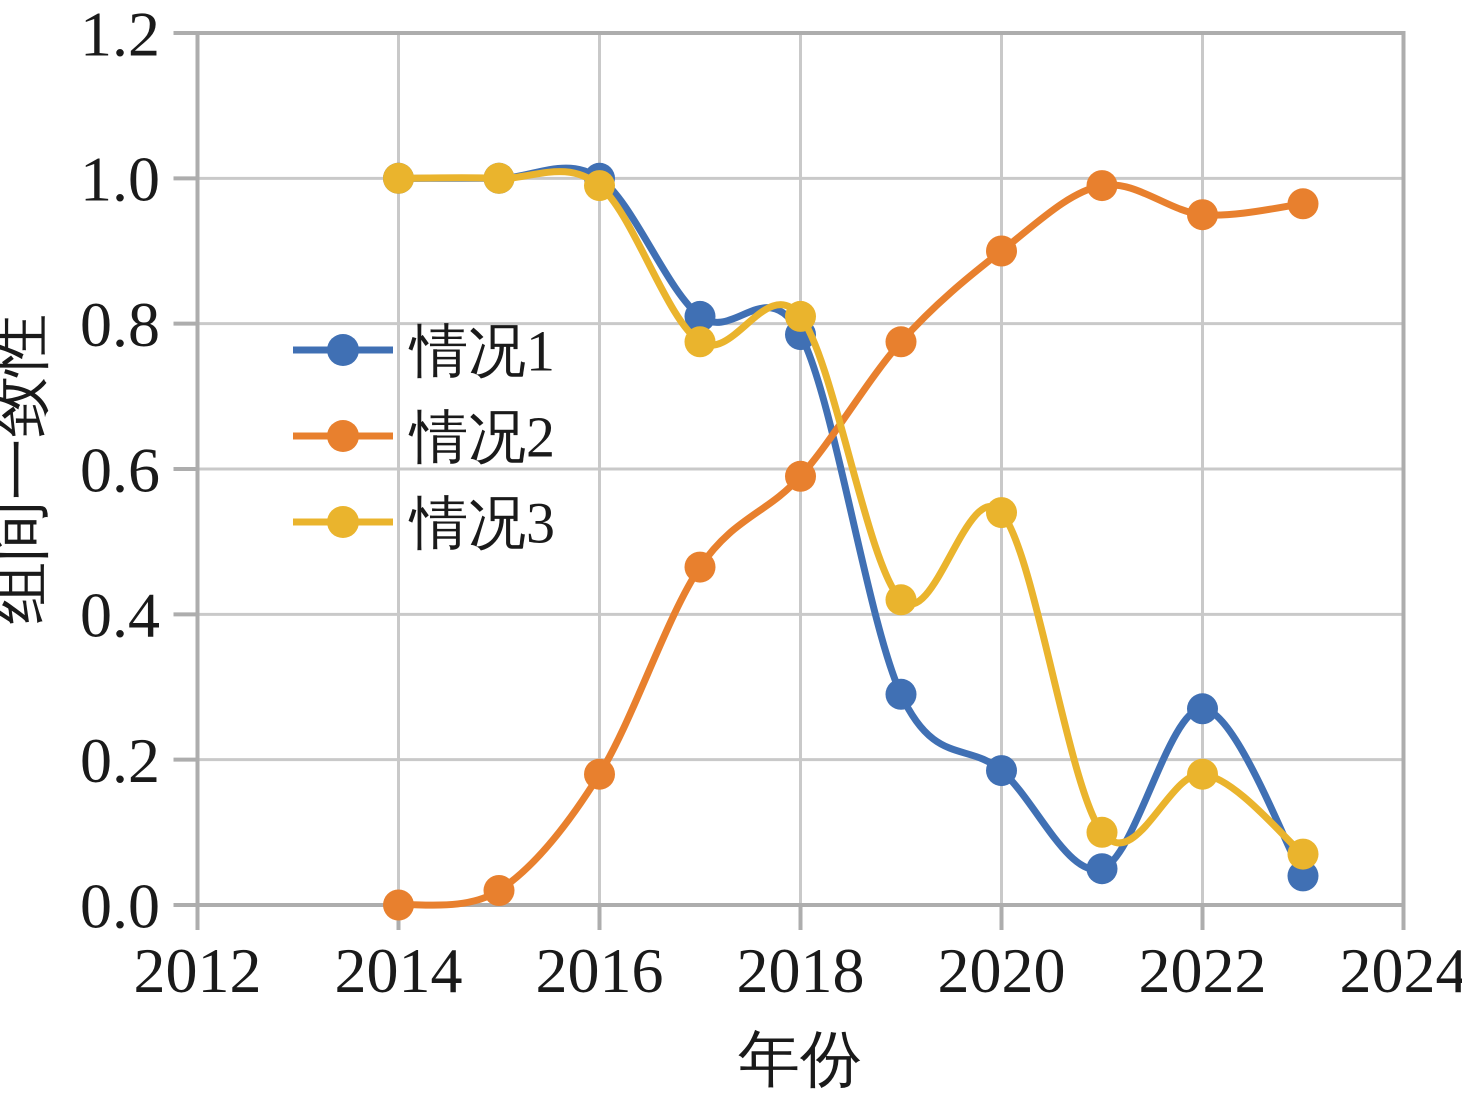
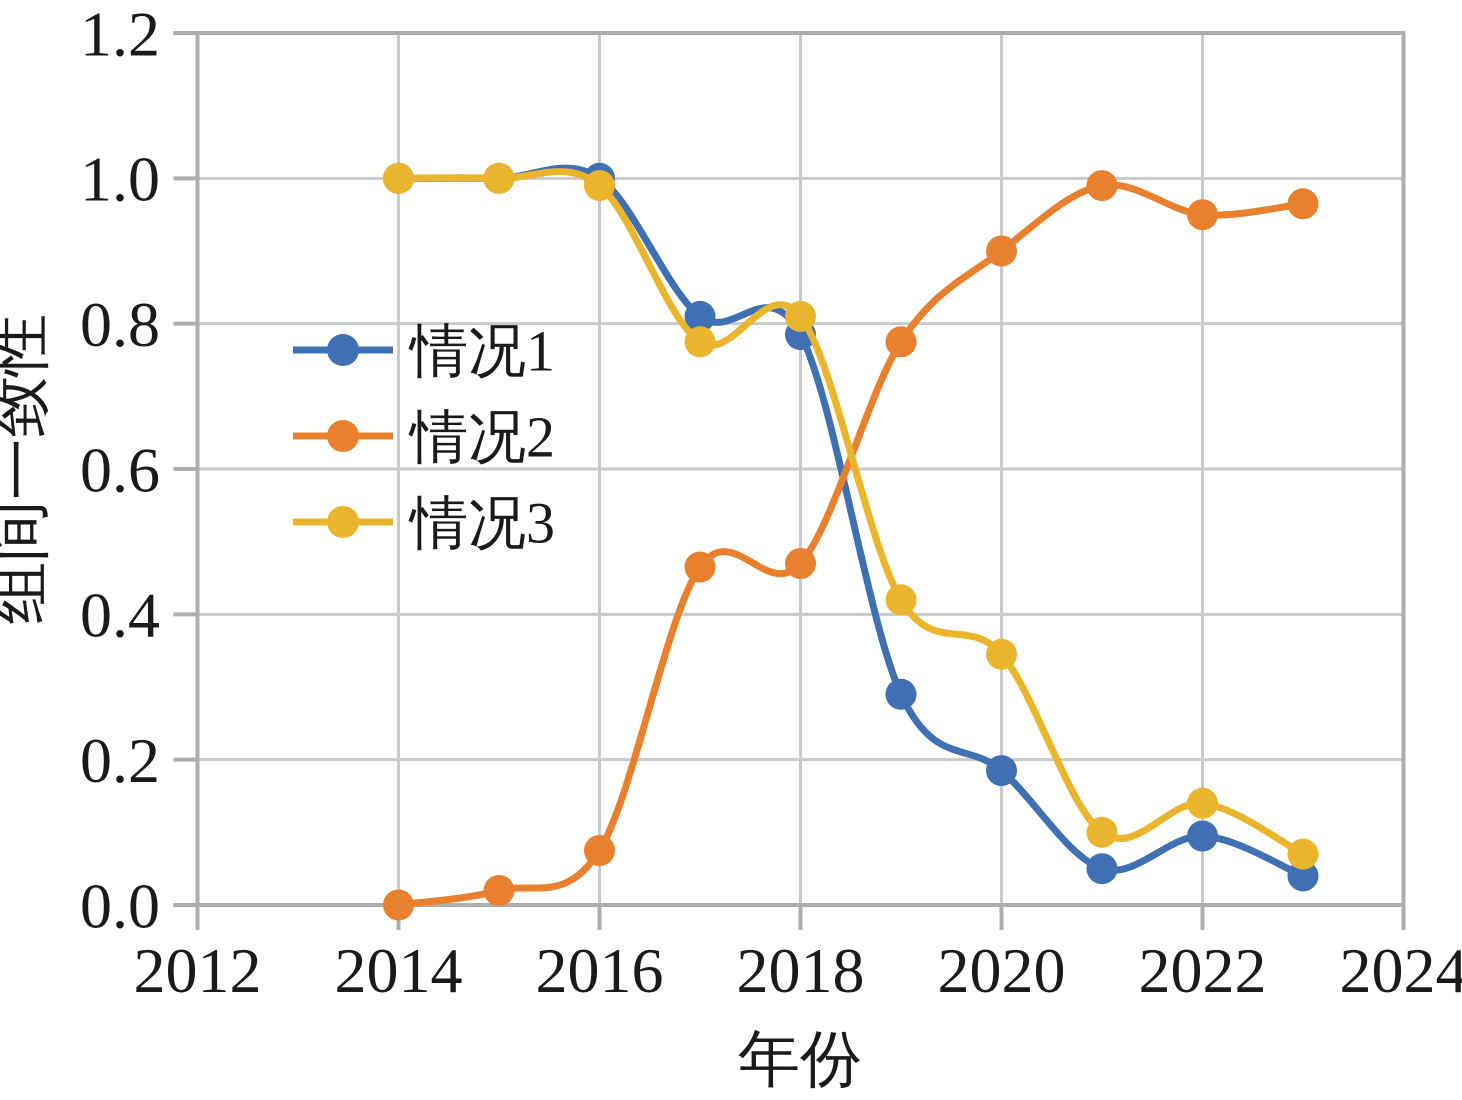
情况2/2016: 0.18 -> 0.07
情况2/2018: 0.59 -> 0.47
情况3/2020: 0.54 -> 0.34
情况1/2022: 0.27 -> 0.10
情况3/2022: 0.18 -> 0.14
